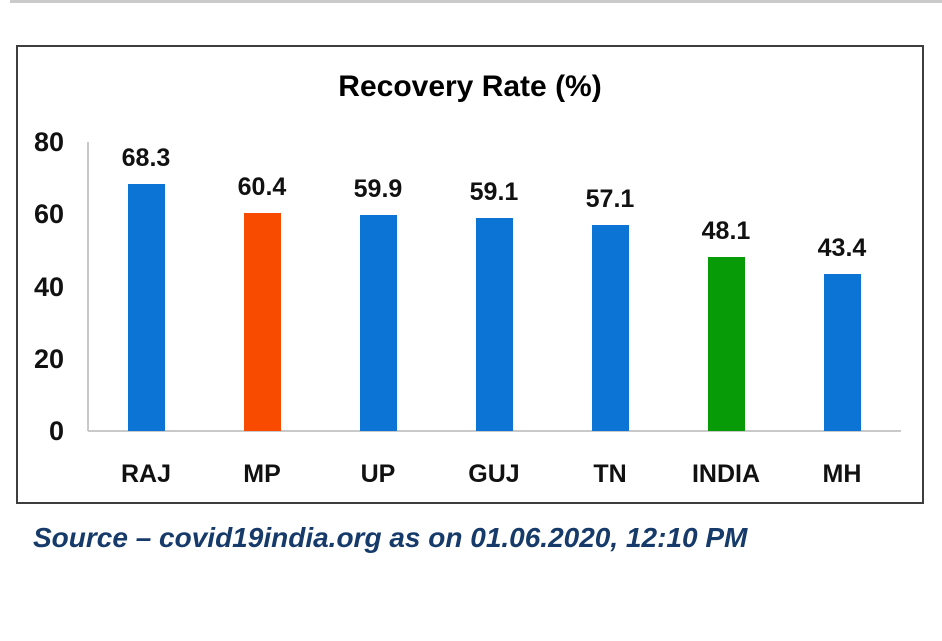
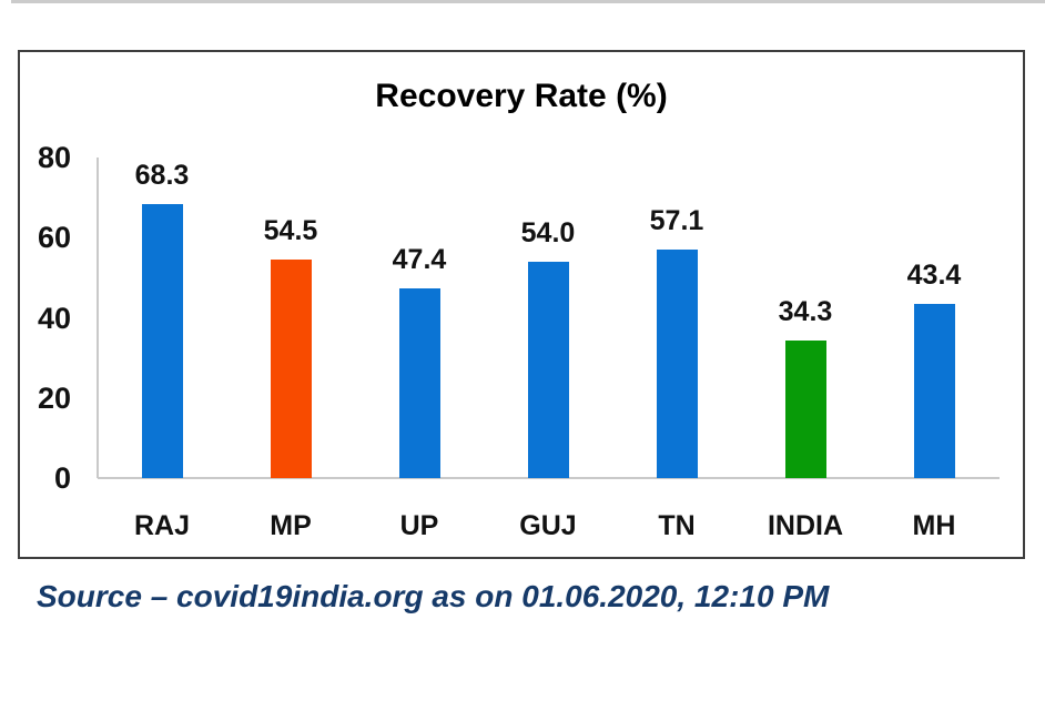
MP: 60.4 -> 54.5
UP: 59.9 -> 47.4
GUJ: 59.1 -> 54.0
INDIA: 48.1 -> 34.3
